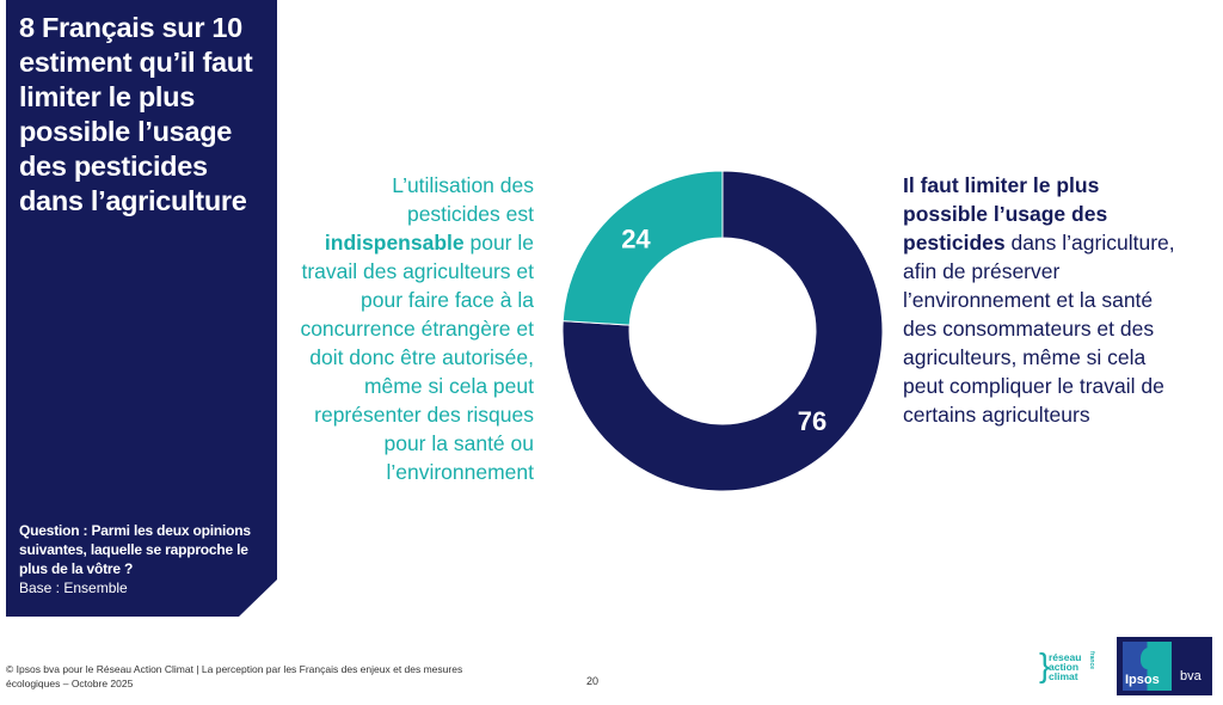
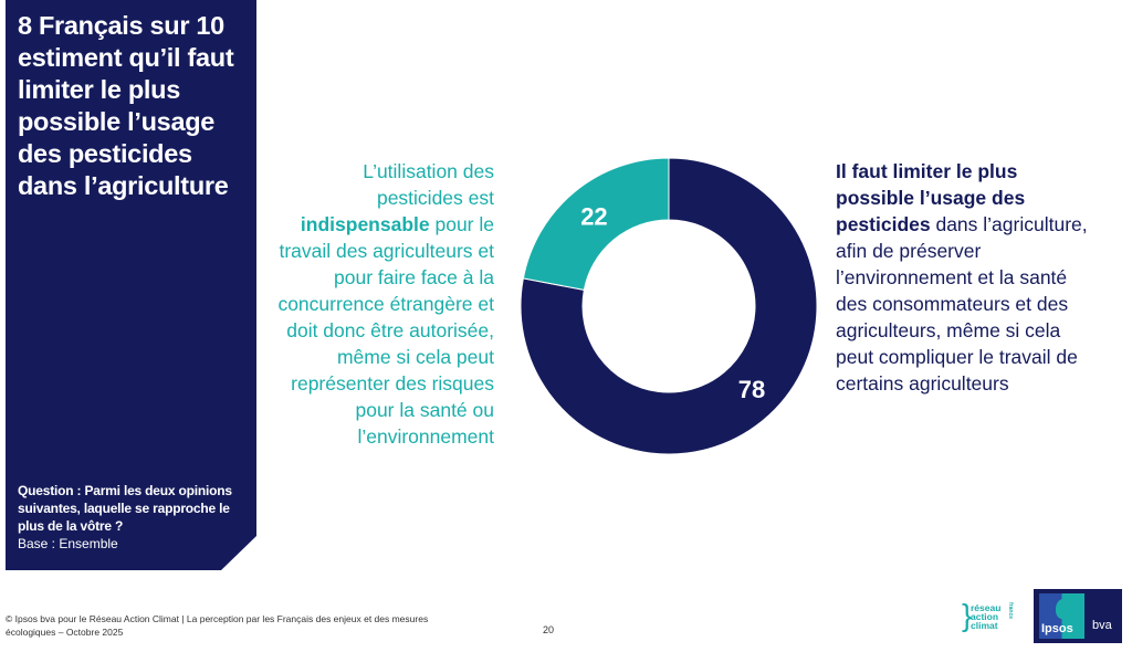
Il faut limiter le plus possible l’usage des pesticides: 76 -> 78
L’utilisation des pesticides est indispensable: 24 -> 22
